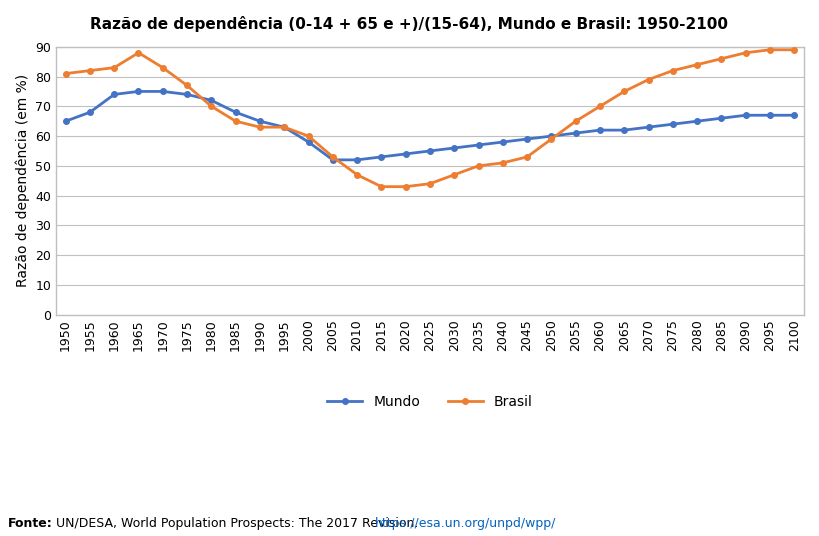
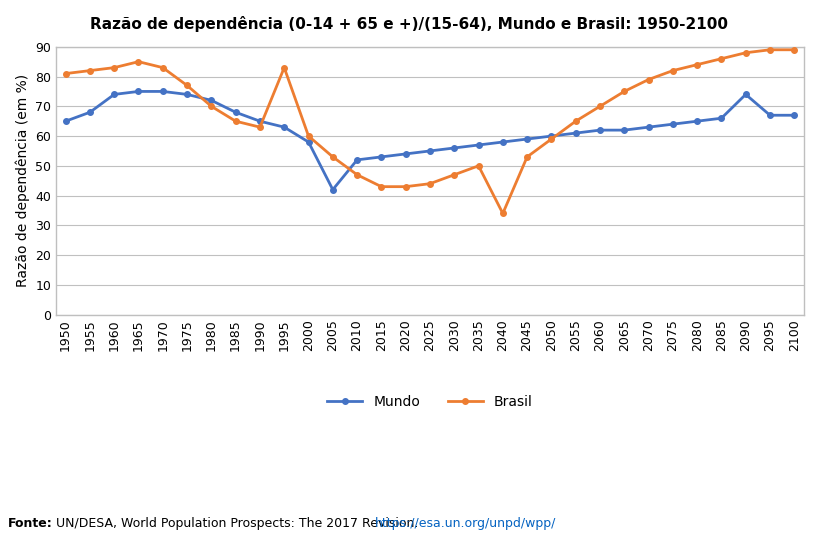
Brasil/1965: 88 -> 85
Brasil/1995: 63 -> 83
Mundo/2005: 52 -> 42
Brasil/2040: 51 -> 34
Mundo/2090: 67 -> 74
